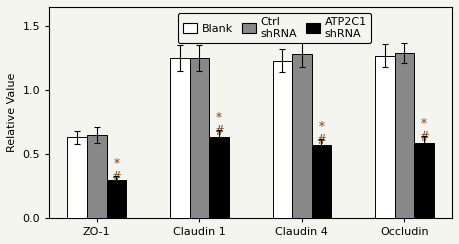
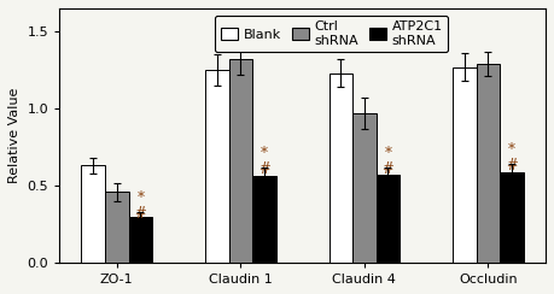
Ctrl shRNA/ZO-1: 0.65 -> 0.46
Ctrl shRNA/Claudin 1: 1.25 -> 1.32
ATP2C1 shRNA/Claudin 1: 0.63 -> 0.56
Ctrl shRNA/Claudin 4: 1.28 -> 0.97
